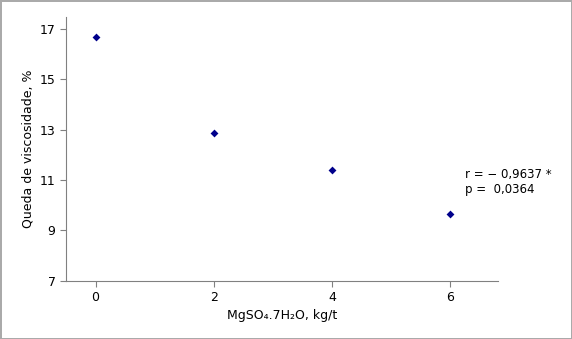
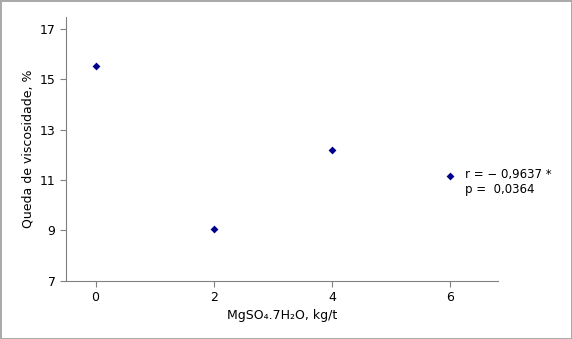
0: 16.70 -> 15.55
2: 12.85 -> 9.05
4: 11.40 -> 12.20
6: 9.65 -> 11.15
